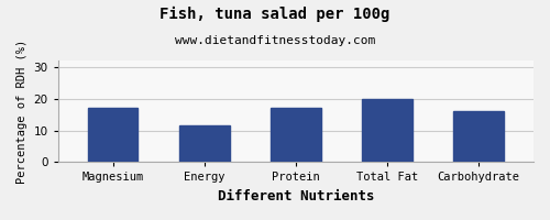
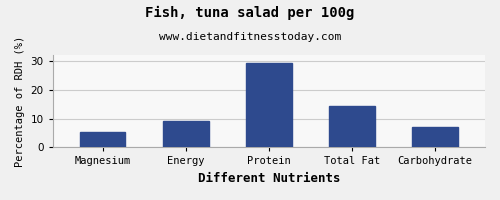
Magnesium: 17.0 -> 5.5
Energy: 11.5 -> 9.2
Protein: 17.0 -> 29.2
Total Fat: 20.0 -> 14.5
Carbohydrate: 16.0 -> 7.2
